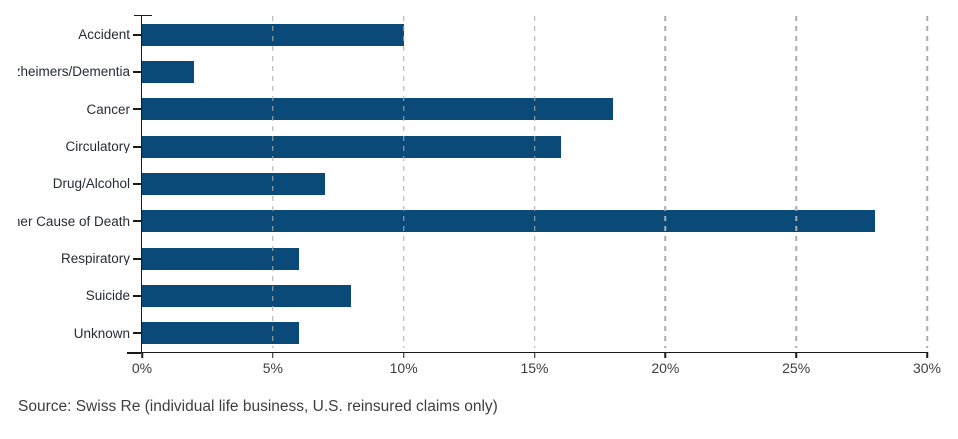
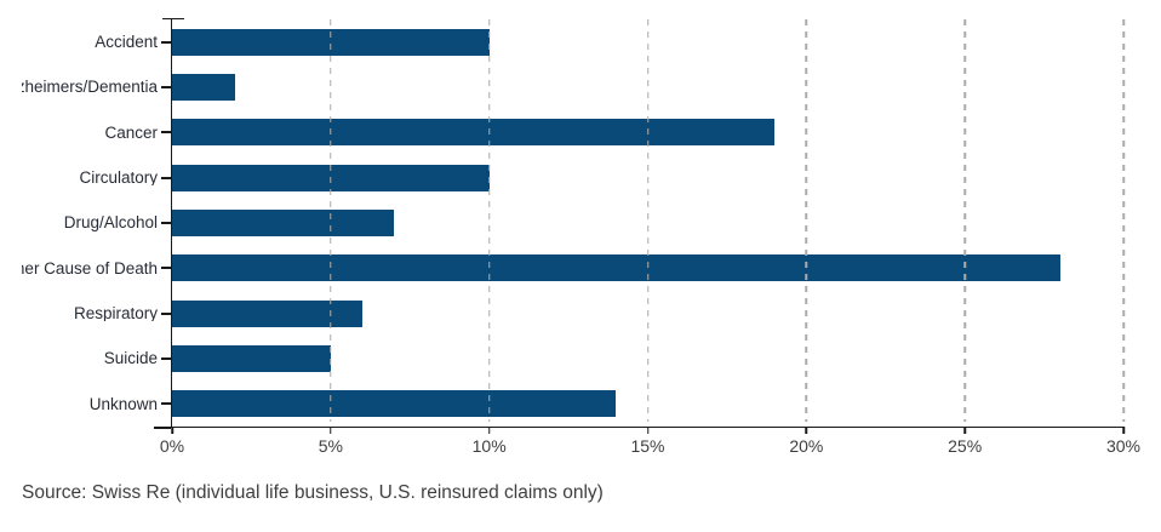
Cancer: 18% -> 19%
Circulatory: 16% -> 10%
Suicide: 8% -> 5%
Unknown: 6% -> 14%
